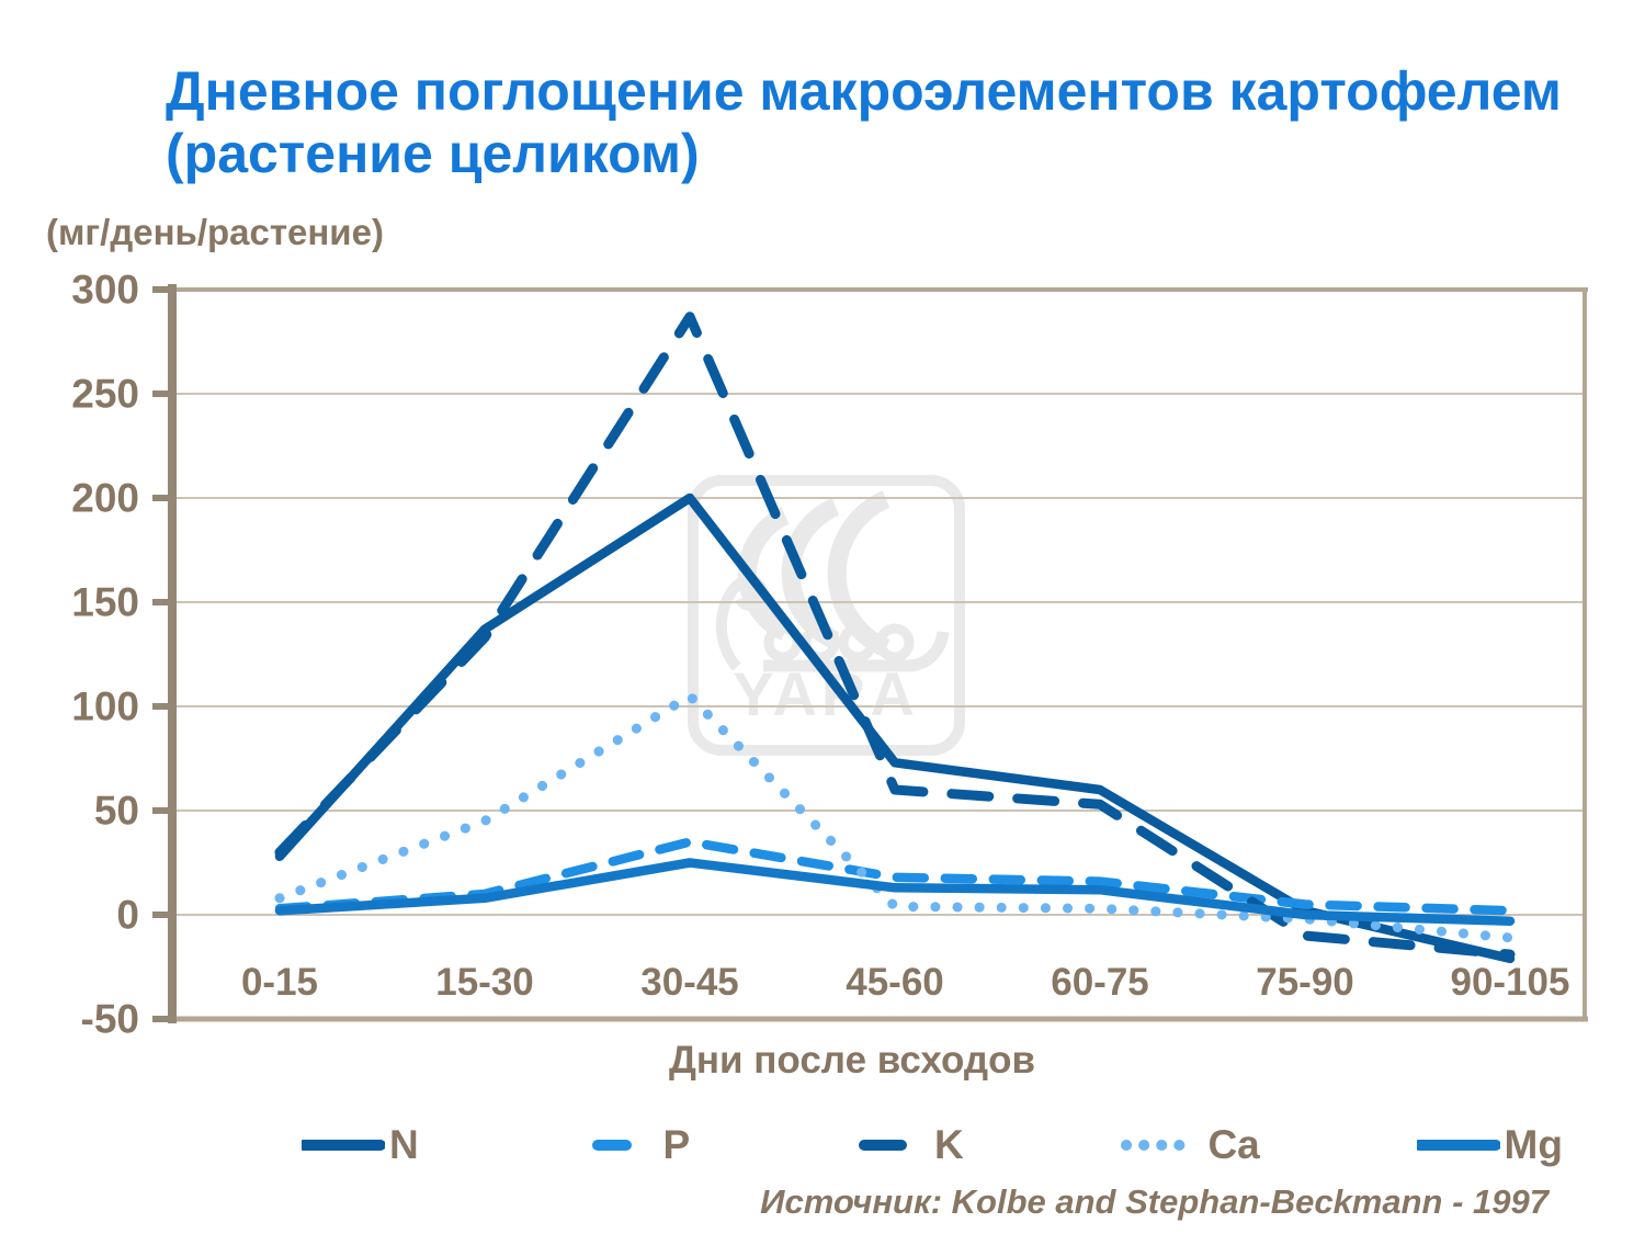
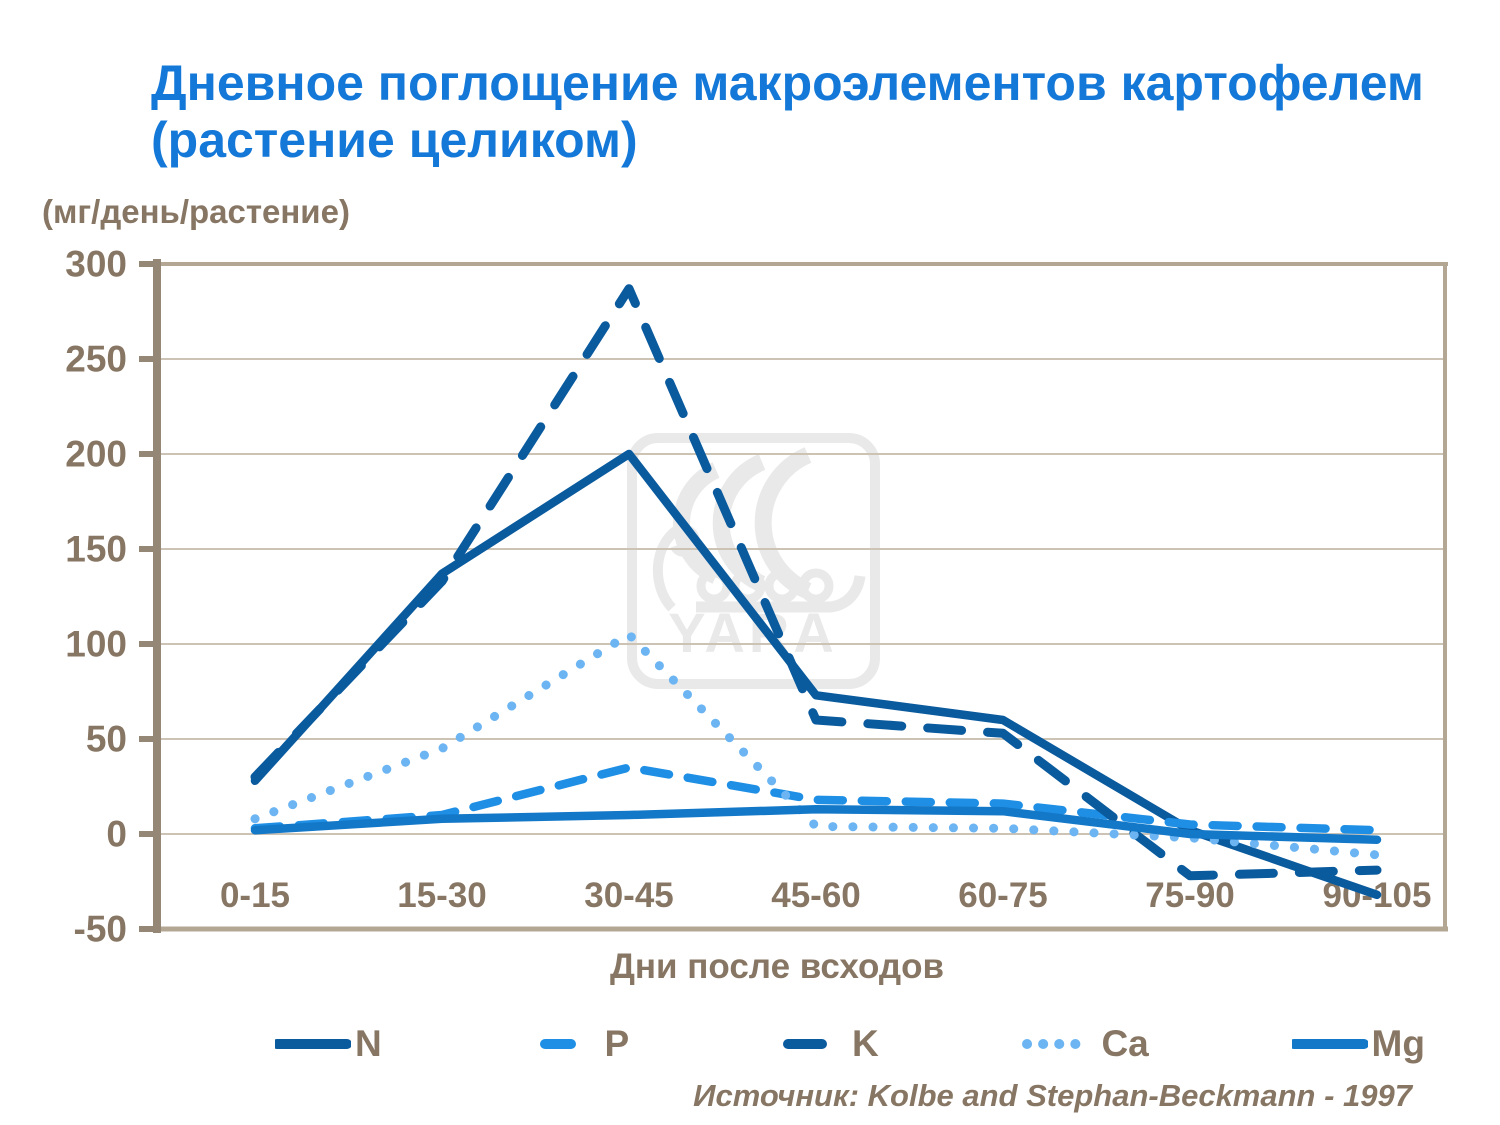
Mg/30-45: 25 -> 10
K/75-90: -10 -> -22
N/90-105: -21 -> -32
